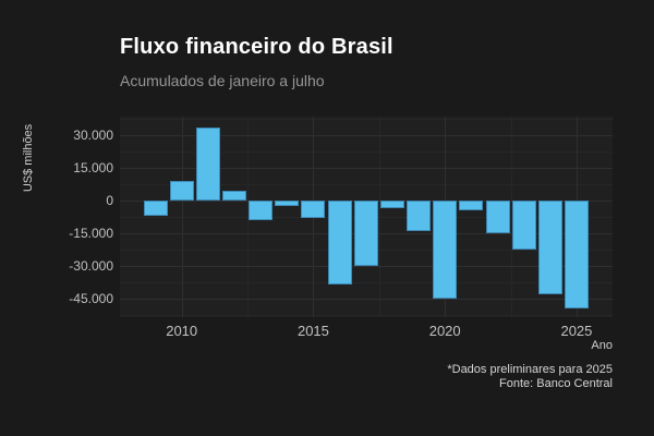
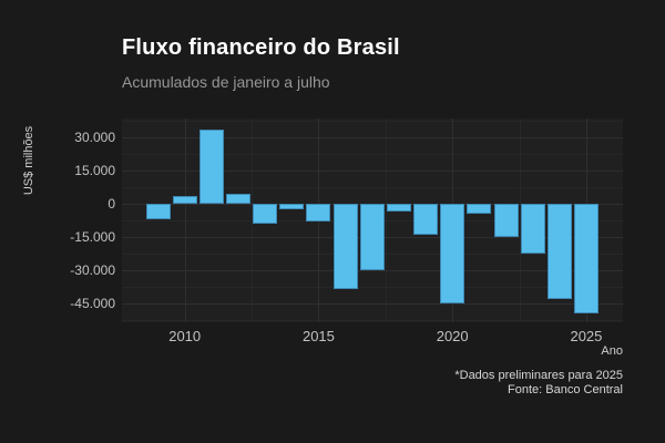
2010: 9000 -> 4000
